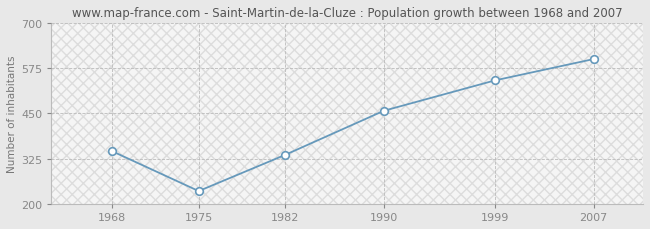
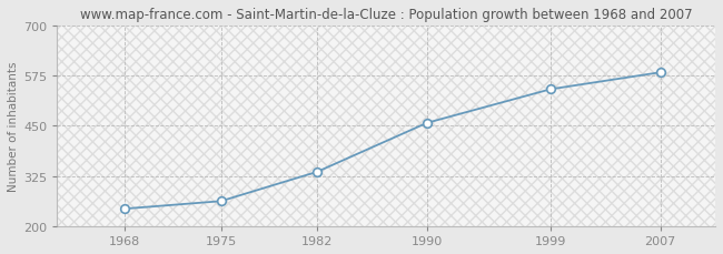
1968: 345 -> 243
1975: 235 -> 262
2007: 600 -> 583
